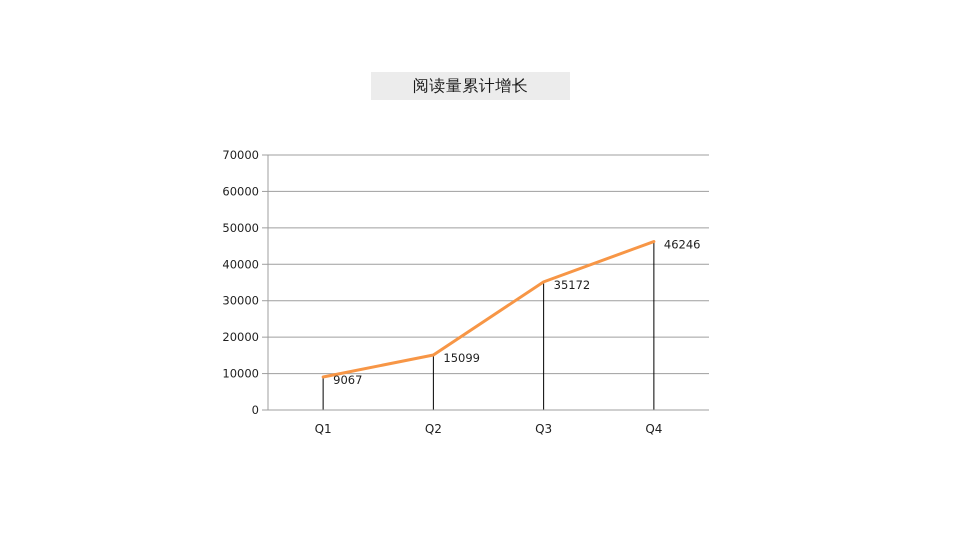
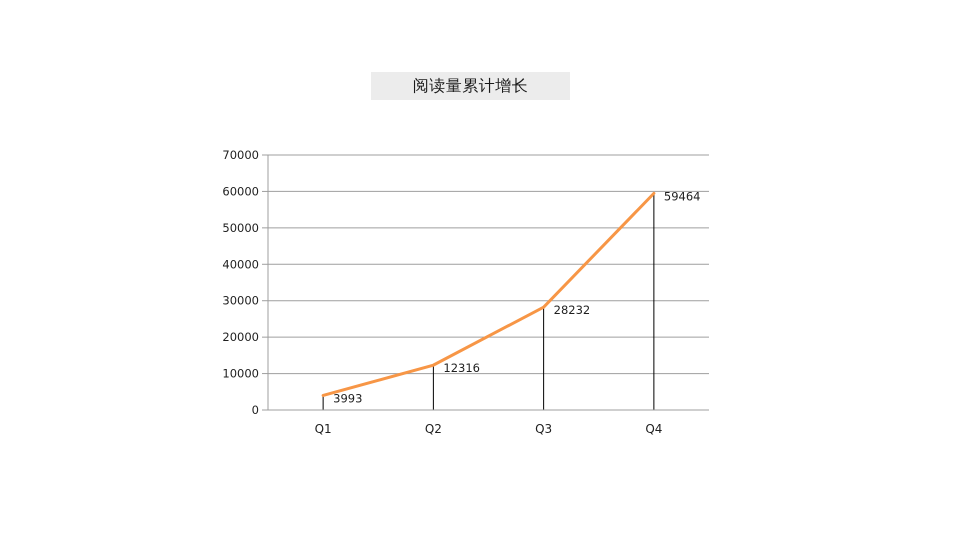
Q1: 9067 -> 3993
Q2: 15099 -> 12316
Q3: 35172 -> 28232
Q4: 46246 -> 59464
